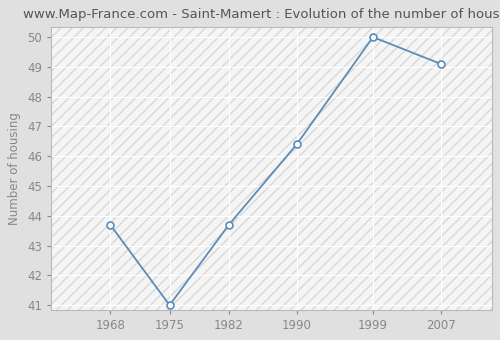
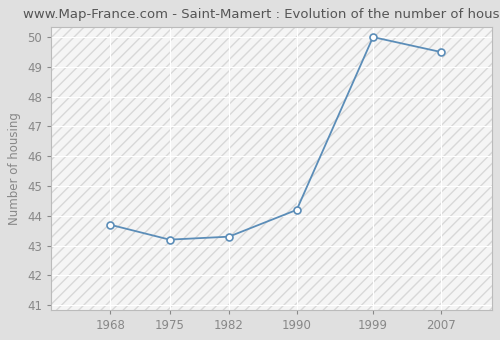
1975: 41.0 -> 43.2
1982: 43.7 -> 43.3
1990: 46.4 -> 44.2
2007: 49.1 -> 49.5
